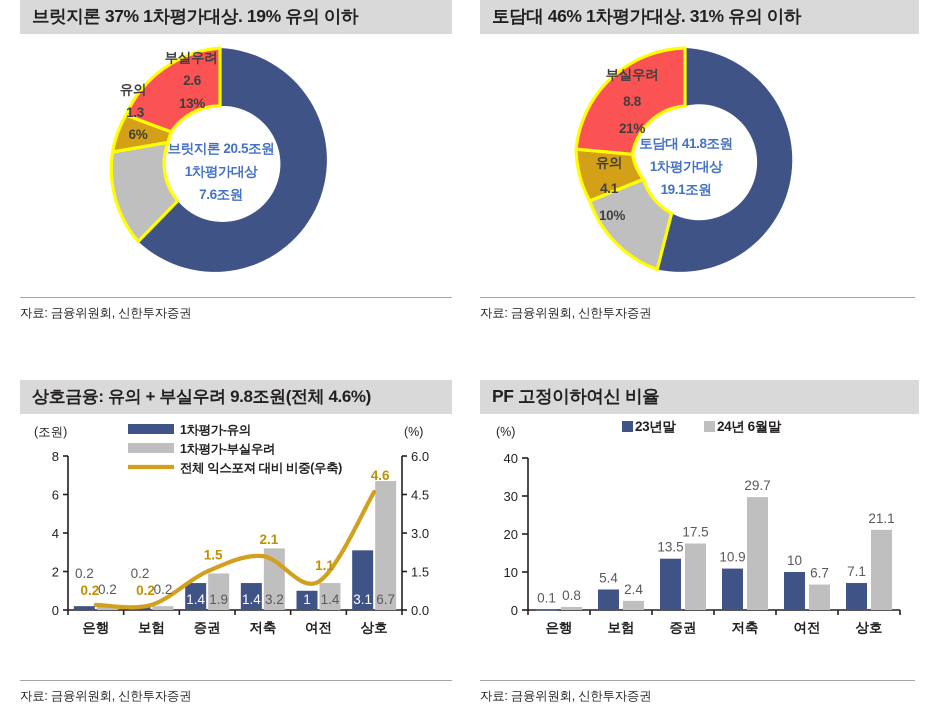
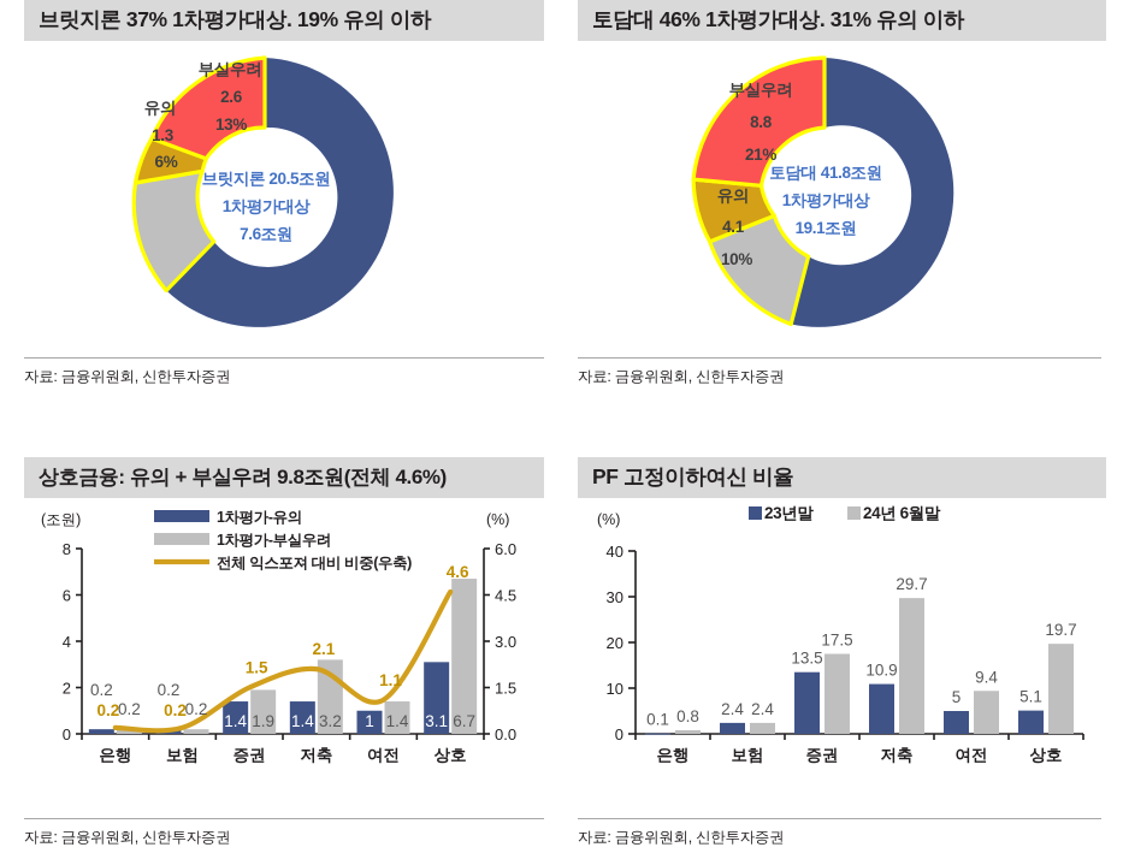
PF 고정이하여신 비율/23년말/보험: 5.4 -> 2.4
PF 고정이하여신 비율/23년말/여전: 10 -> 5
PF 고정이하여신 비율/24년 6월말/여전: 6.7 -> 9.4
PF 고정이하여신 비율/23년말/상호: 7.1 -> 5.1
PF 고정이하여신 비율/24년 6월말/상호: 21.1 -> 19.7
